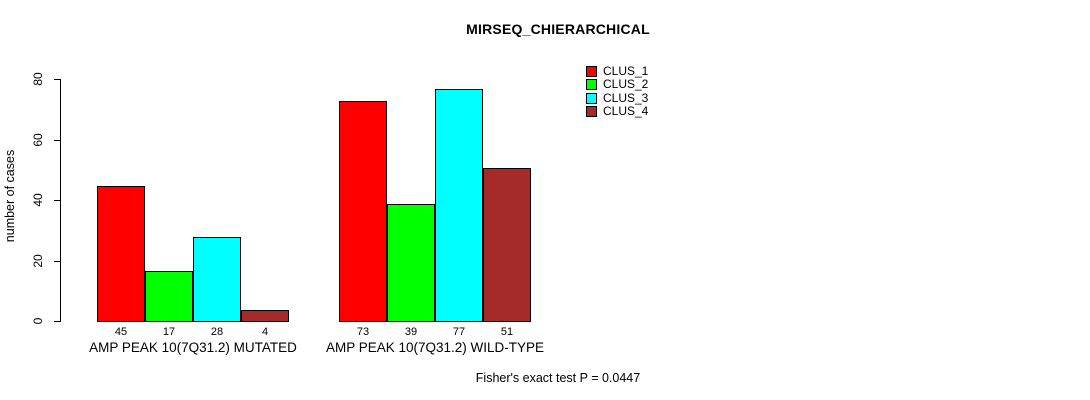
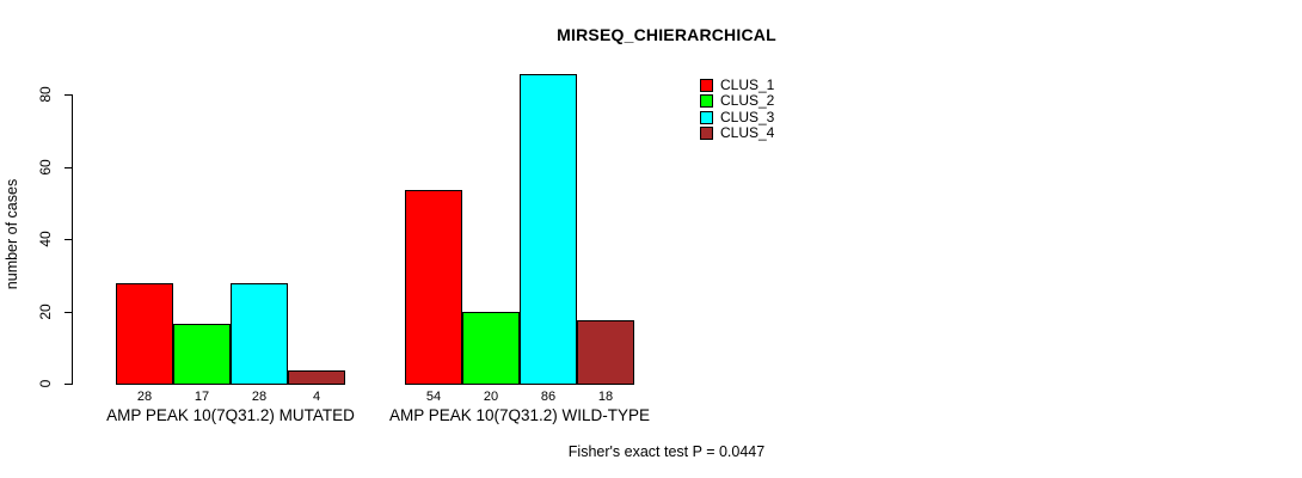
CLUS_1/AMP PEAK 10(7Q31.2) MUTATED: 45 -> 28
CLUS_1/AMP PEAK 10(7Q31.2) WILD-TYPE: 73 -> 54
CLUS_2/AMP PEAK 10(7Q31.2) WILD-TYPE: 39 -> 20
CLUS_3/AMP PEAK 10(7Q31.2) WILD-TYPE: 77 -> 86
CLUS_4/AMP PEAK 10(7Q31.2) WILD-TYPE: 51 -> 18
